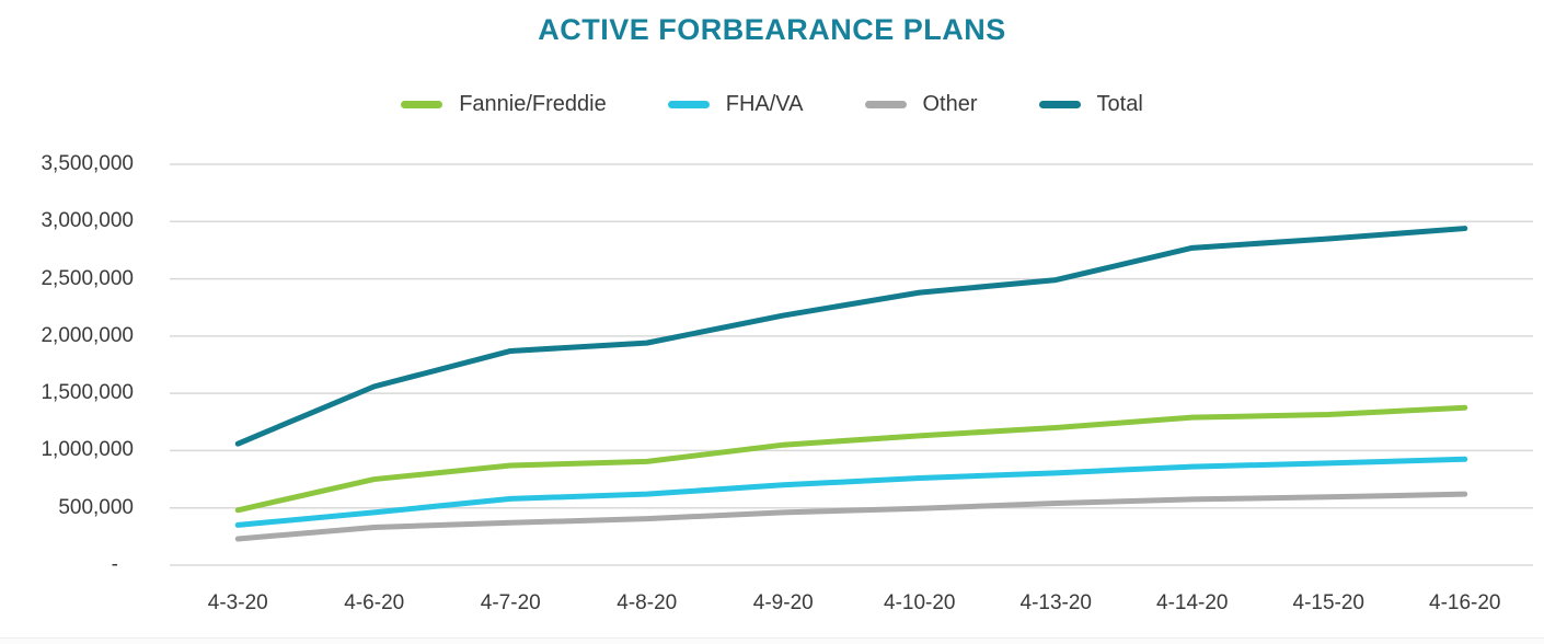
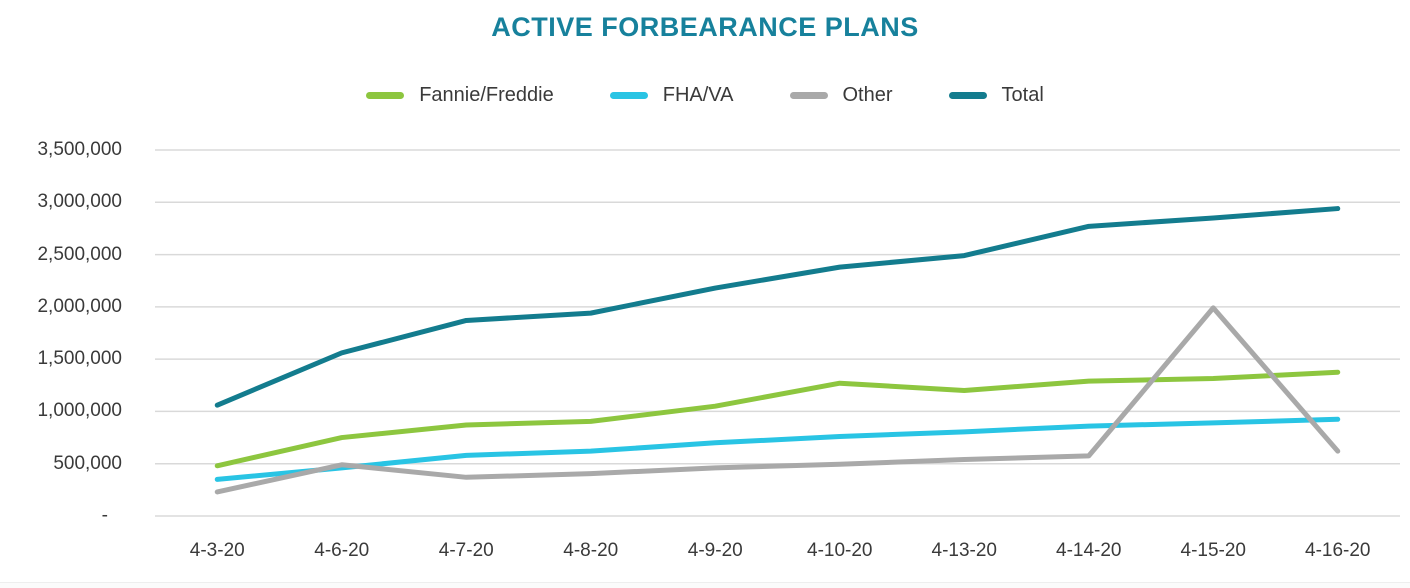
Other/4-6-20: 330000 -> 490000
Fannie/Freddie/4-10-20: 1130000 -> 1270000
Other/4-15-20: 600000 -> 1990000
